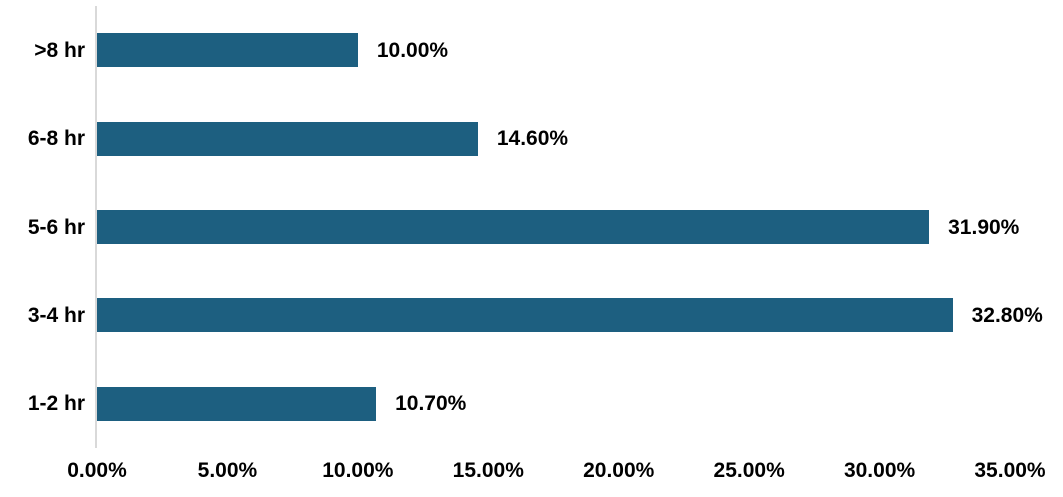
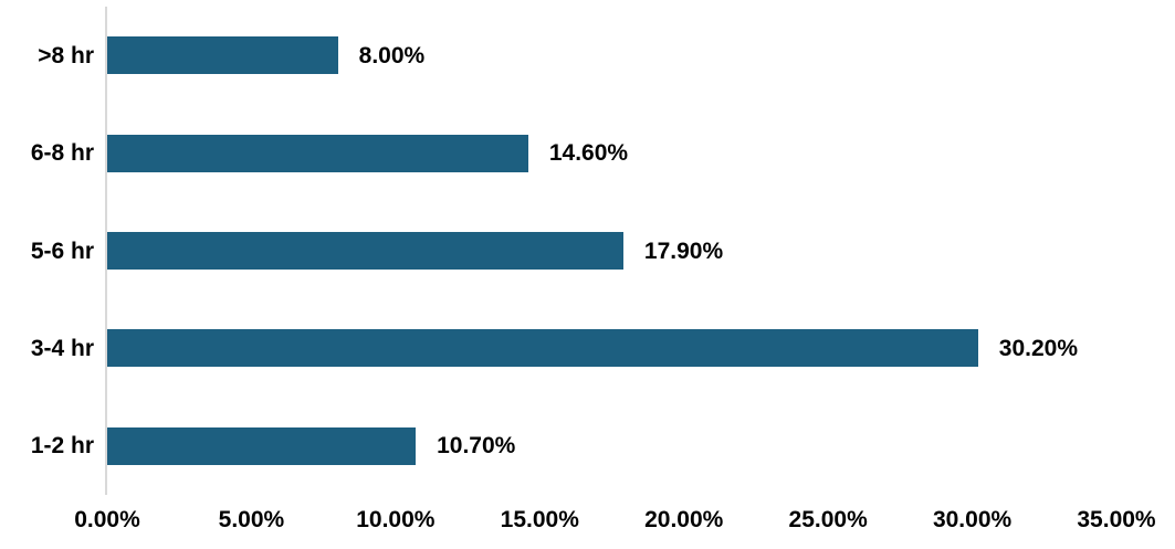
>8 hr: 10.00% -> 8.00%
5-6 hr: 31.90% -> 17.90%
3-4 hr: 32.80% -> 30.20%
